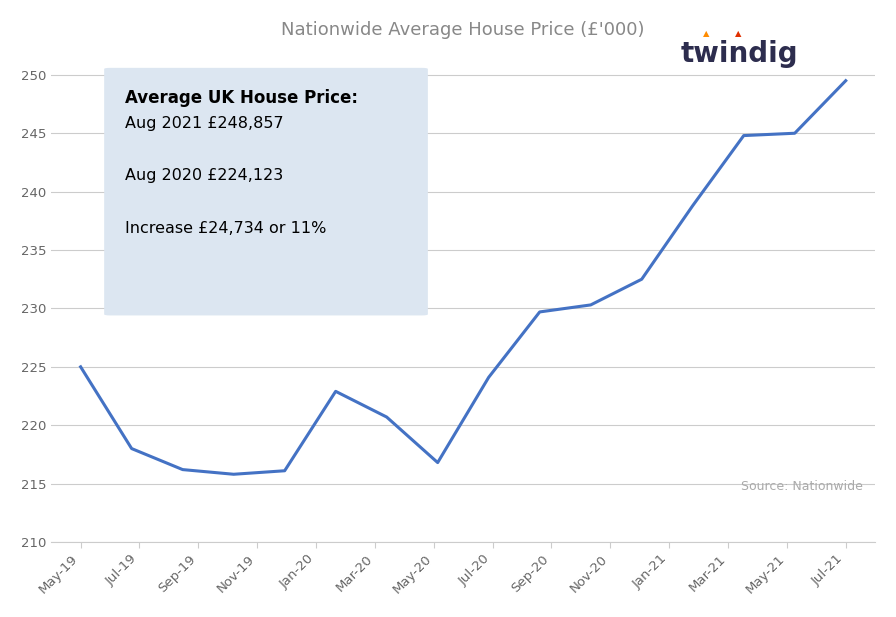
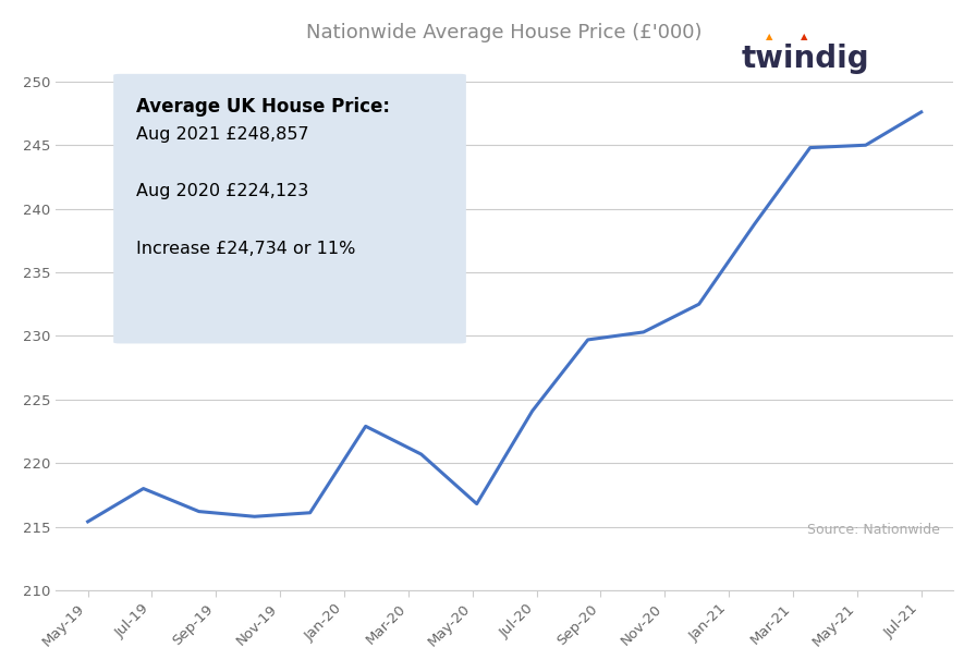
May-19: 225.0 -> 215.4
Jul-21: 249.5 -> 247.6
